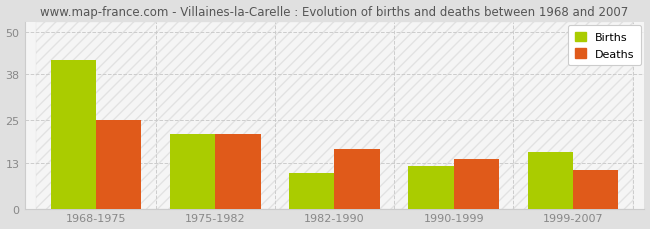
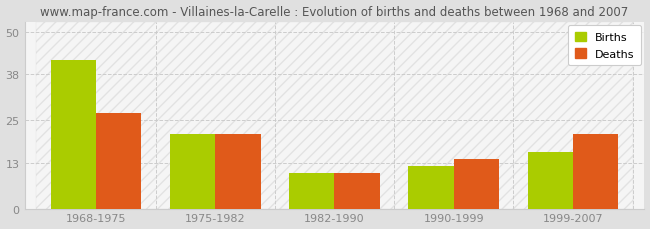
Deaths/1968-1975: 25 -> 27
Deaths/1982-1990: 17 -> 10
Deaths/1999-2007: 11 -> 21
